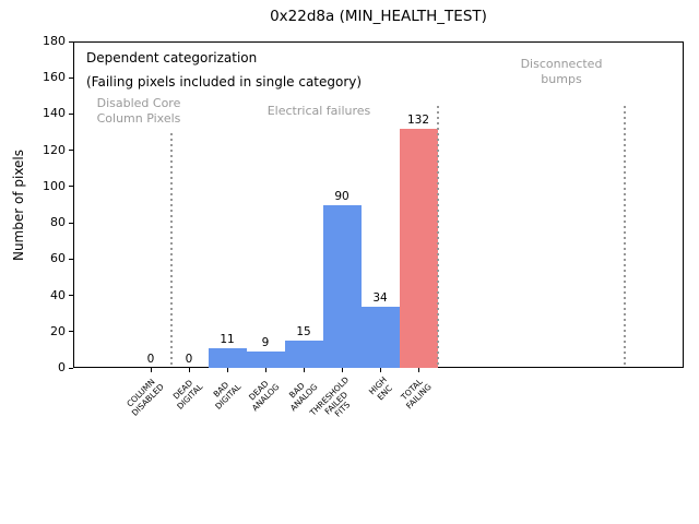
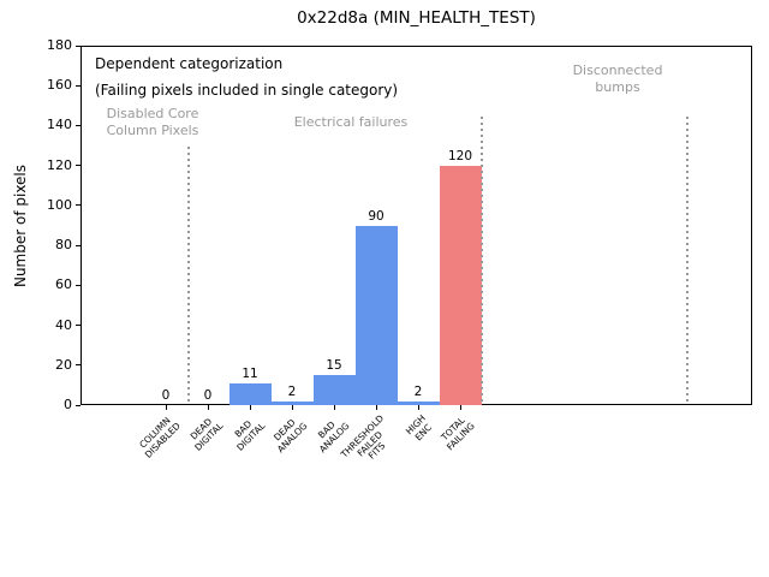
DEAD ANALOG: 9 -> 2
HIGH ENC: 34 -> 2
TOTAL FAILING: 132 -> 120
